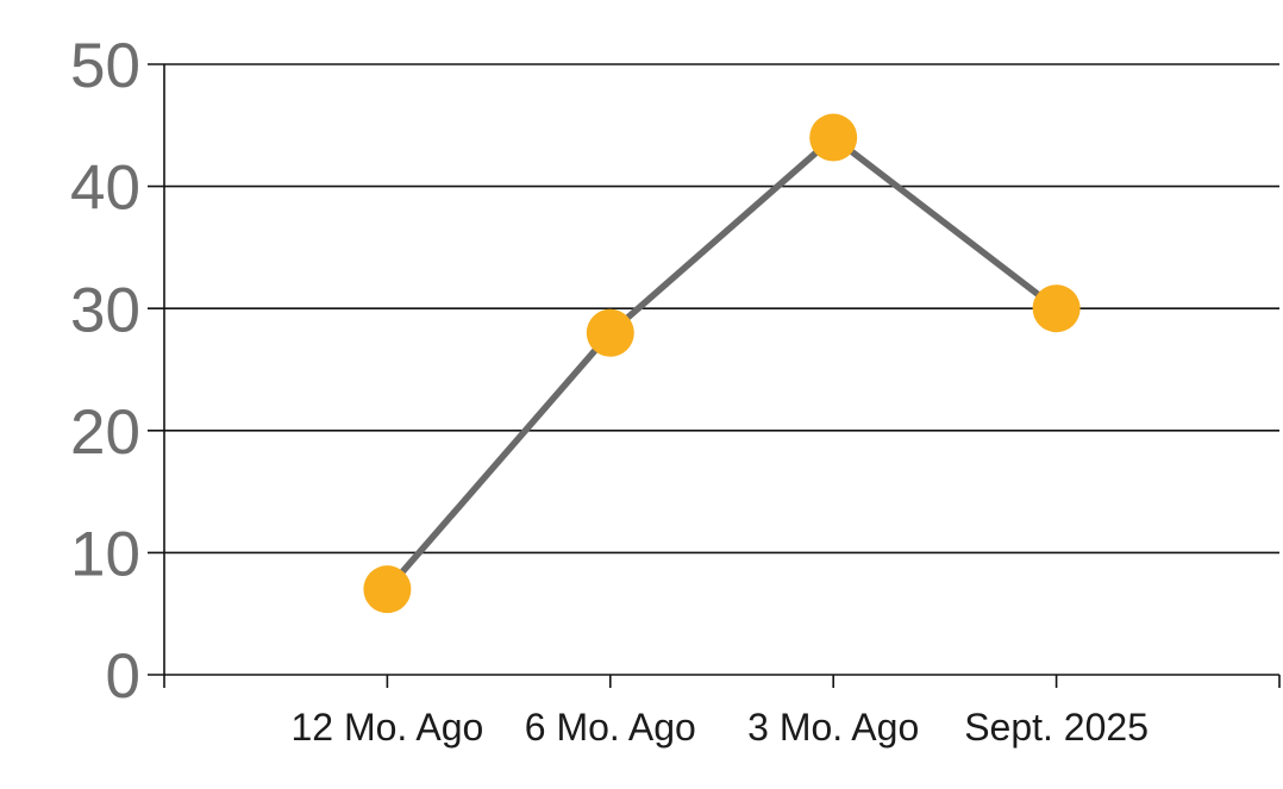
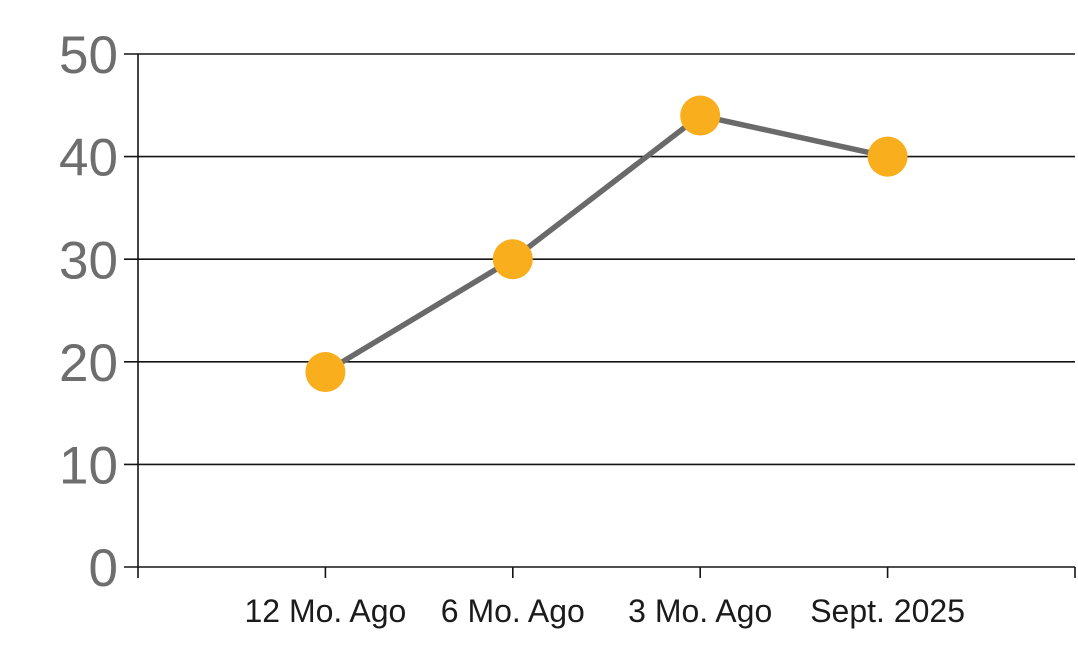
12 Mo. Ago: 7 -> 19
6 Mo. Ago: 28 -> 30
Sept. 2025: 30 -> 40
